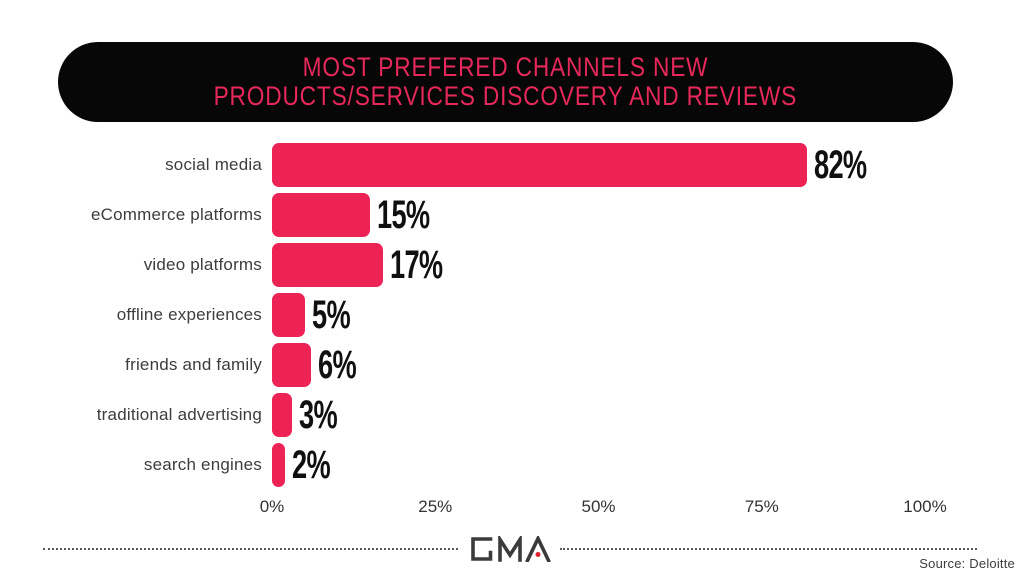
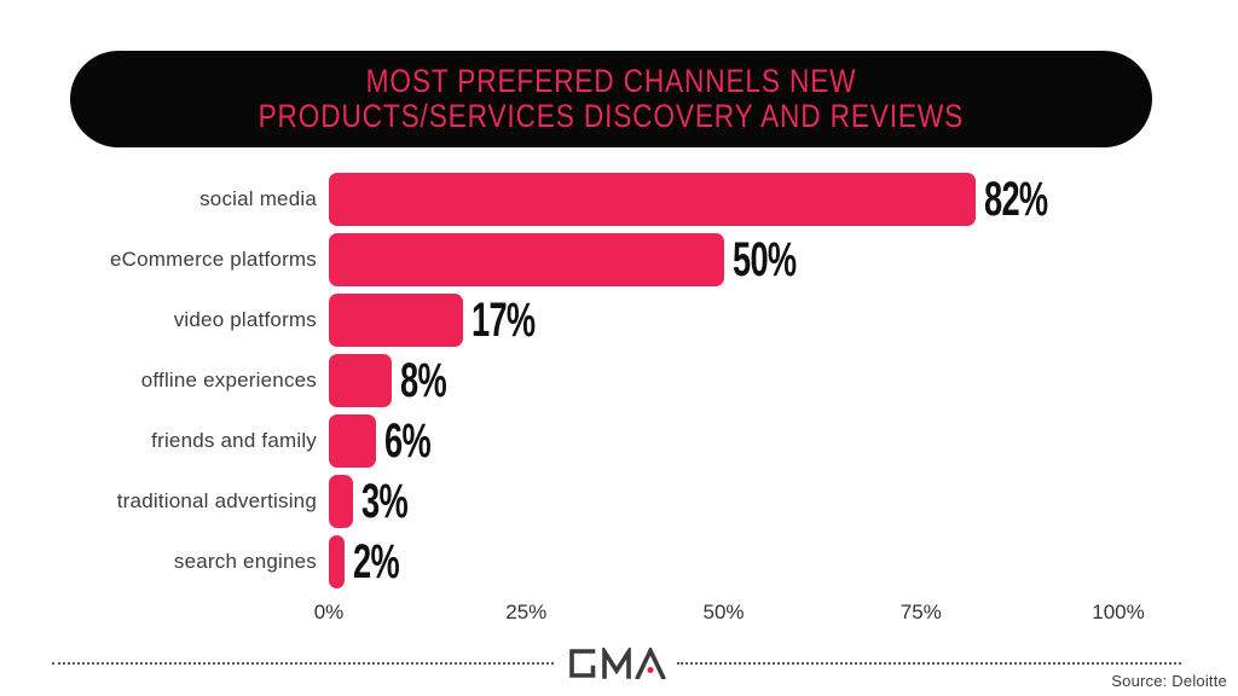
eCommerce platforms: 15% -> 50%
offline experiences: 5% -> 8%
